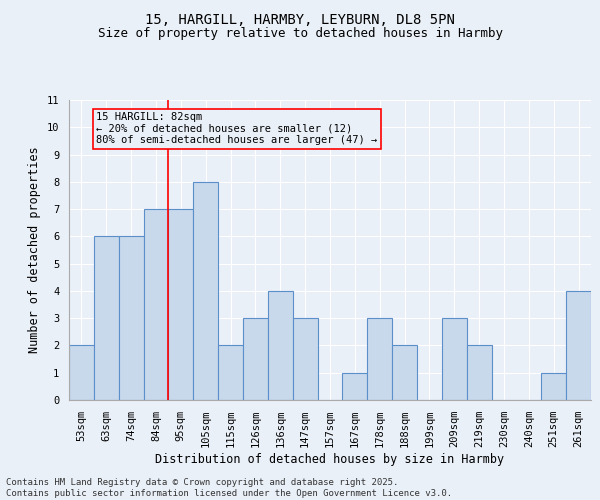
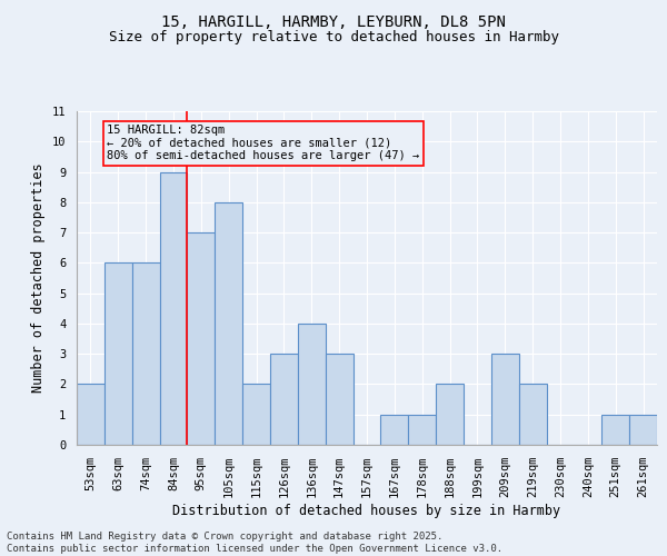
84sqm: 7 -> 9
178sqm: 3 -> 1
261sqm: 4 -> 1
